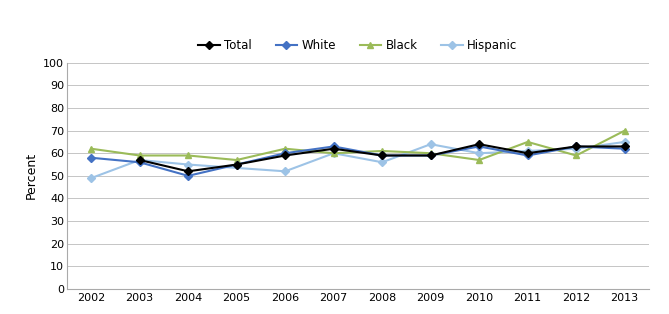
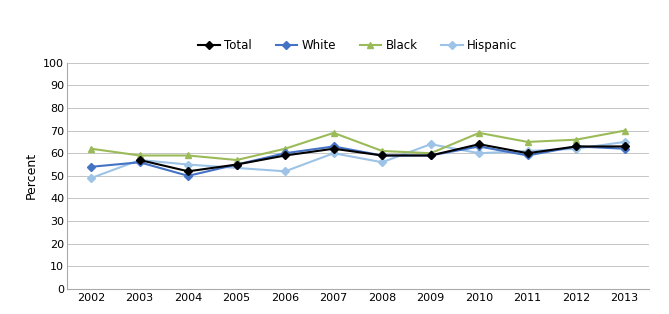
White/2002: 58 -> 54
Black/2007: 60 -> 69
Black/2010: 57 -> 69
Black/2012: 59 -> 66
